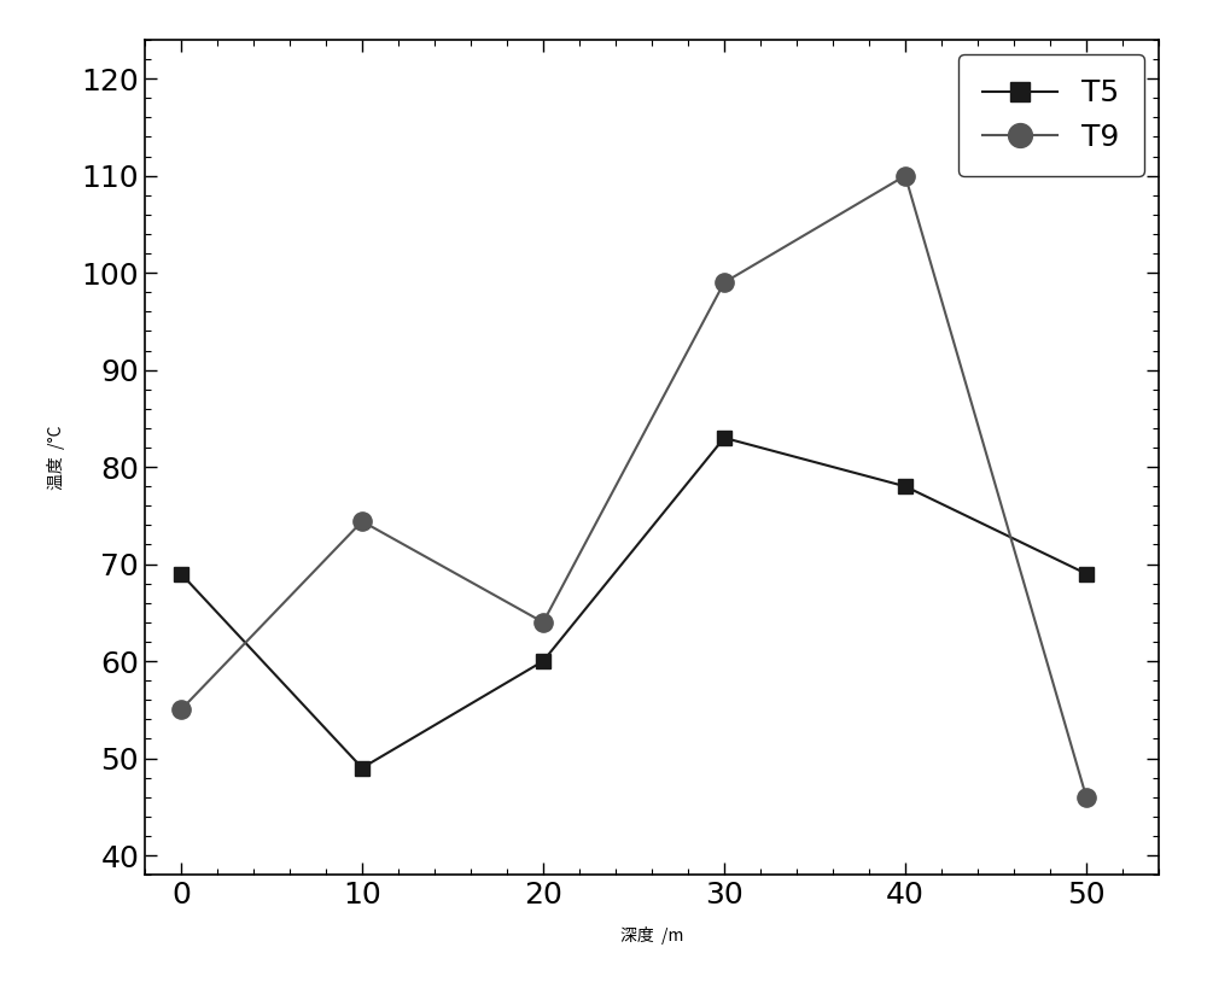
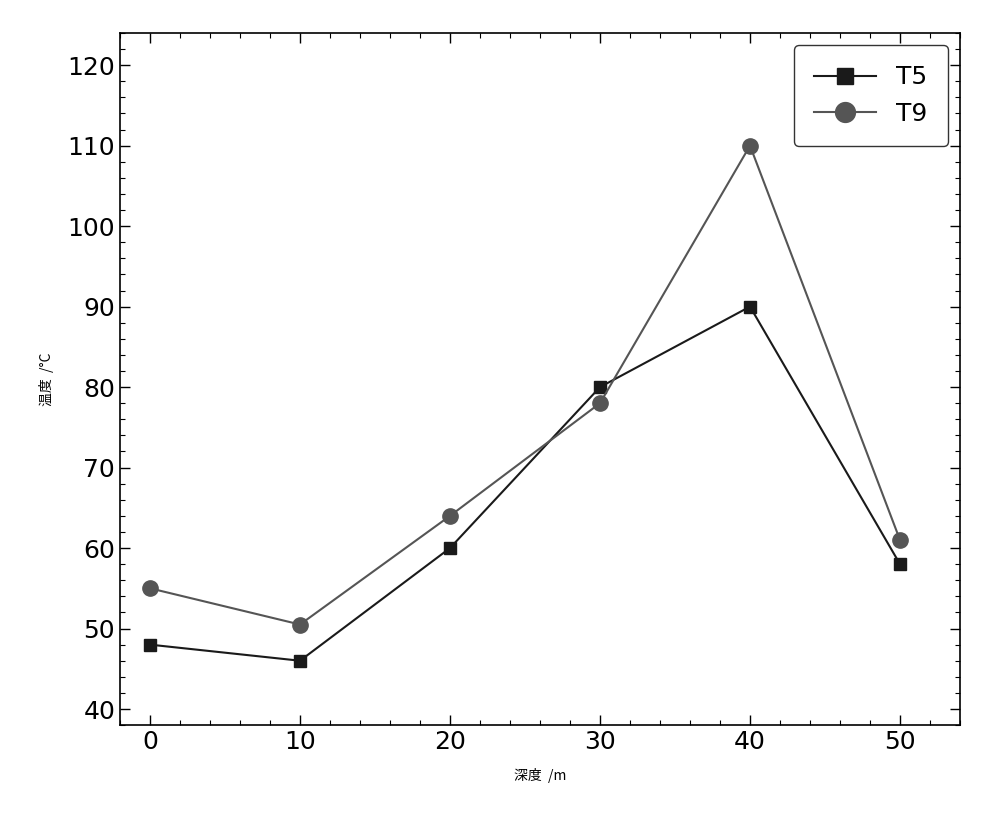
T5/0: 69 -> 48
T5/10: 49 -> 46
T9/10: 74.4 -> 50.5
T5/30: 83 -> 80
T9/30: 99.0 -> 78.0
T5/40: 78 -> 90
T5/50: 69 -> 58
T9/50: 46.0 -> 61.0
